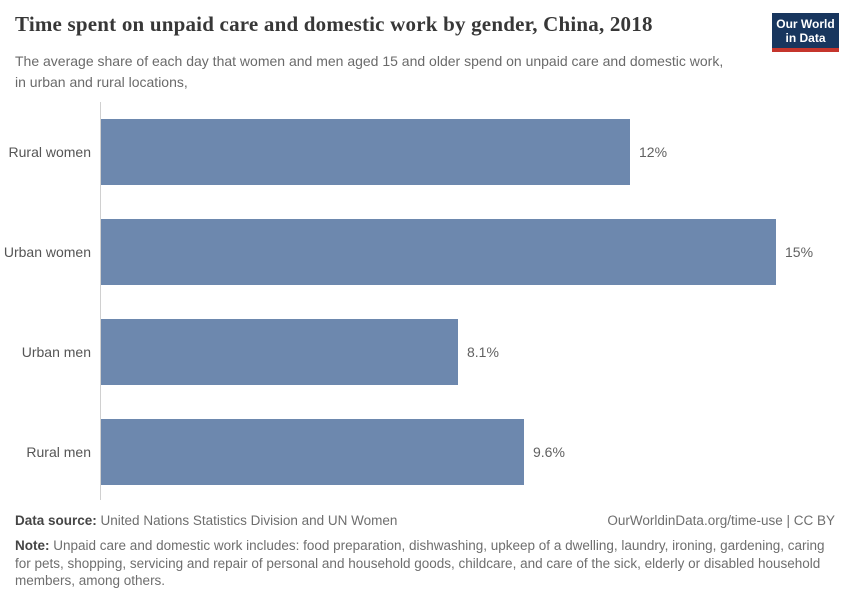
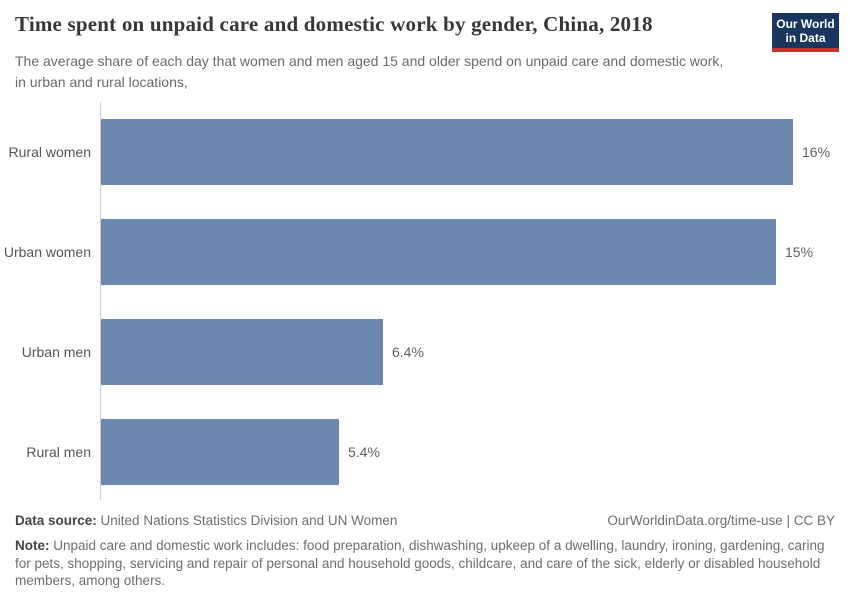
Rural women: 12% -> 16%
Urban men: 8.1% -> 6.4%
Rural men: 9.6% -> 5.4%
